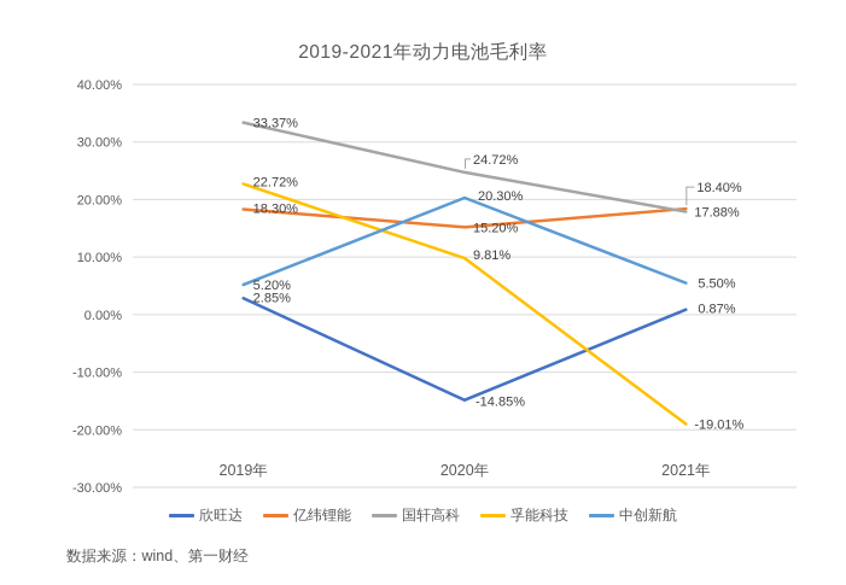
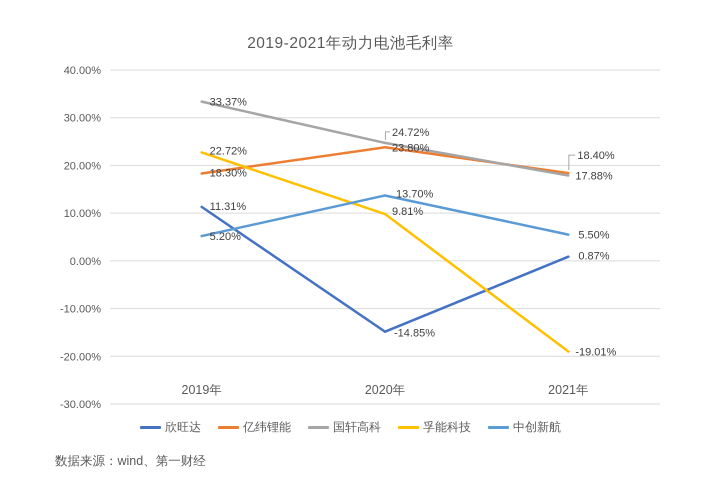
欣旺达/2019年: 2.85% -> 11.31%
亿纬锂能/2020年: 15.20% -> 23.80%
中创新航/2020年: 20.30% -> 13.70%
